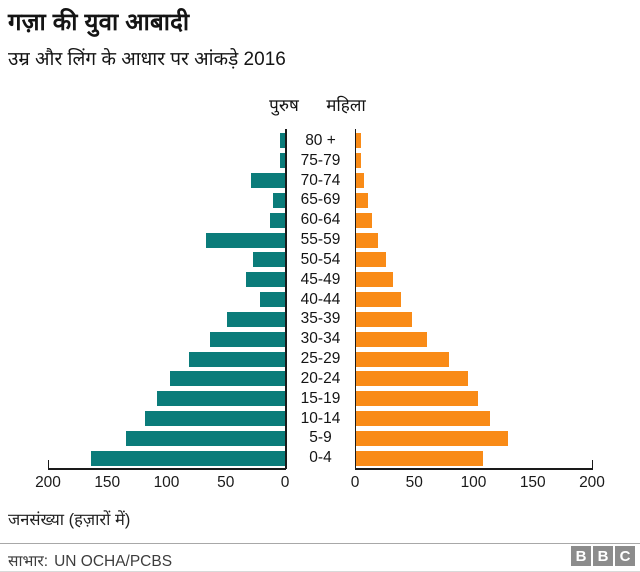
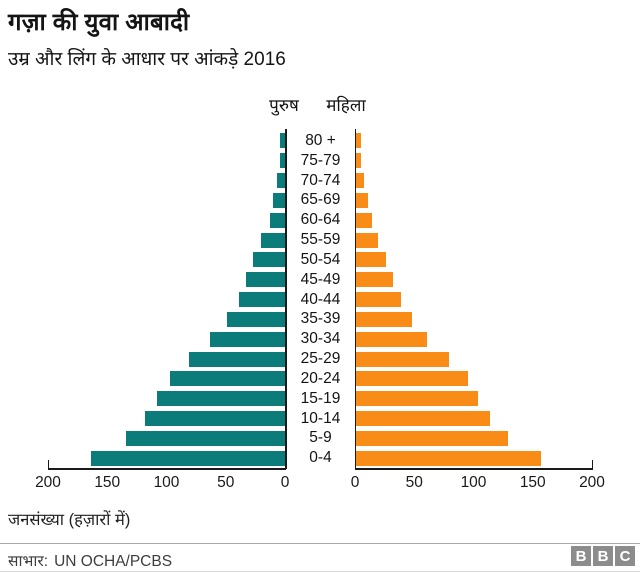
पुरुष/70-74: 29 -> 7
पुरुष/55-59: 67 -> 20
पुरुष/40-44: 21 -> 39
महिला/0-4: 108 -> 157
